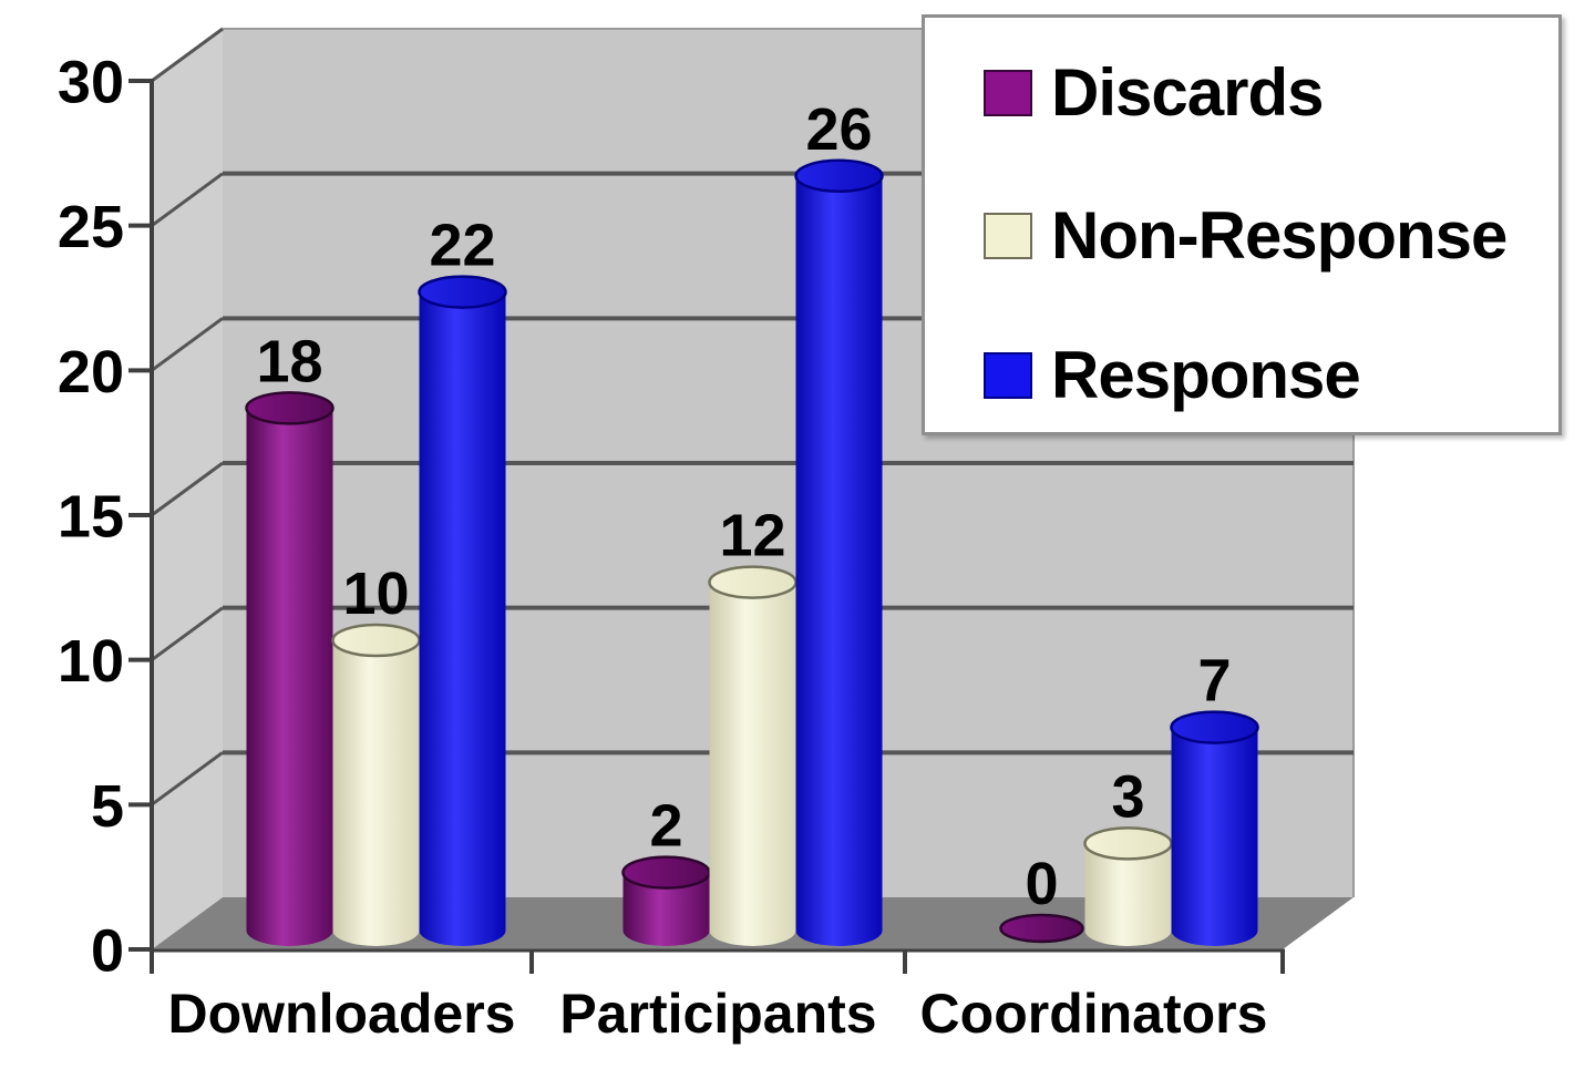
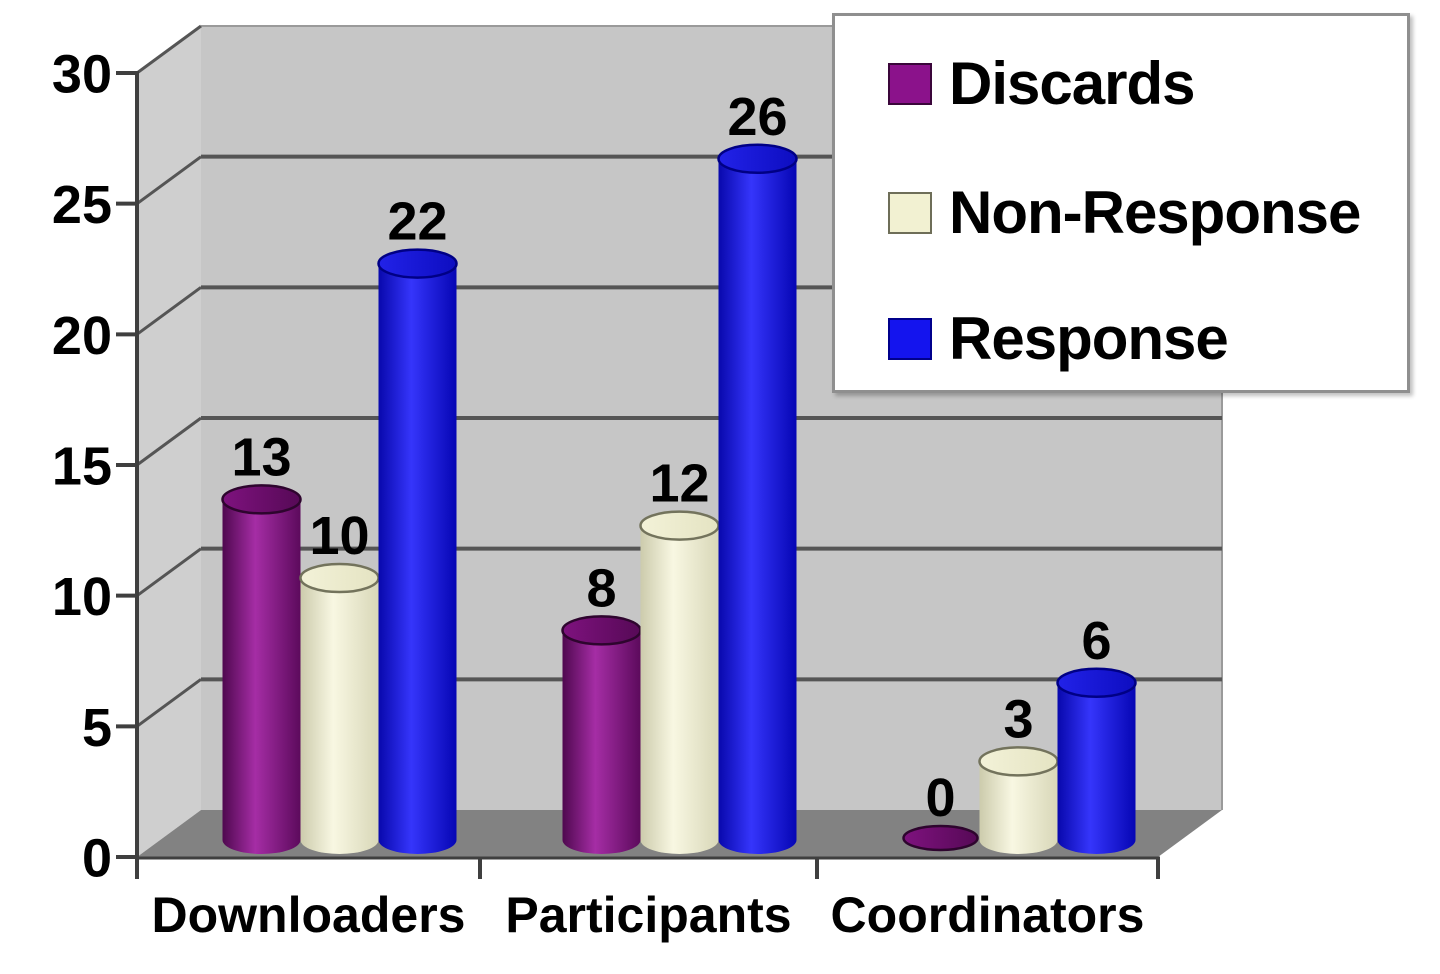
Discards/Downloaders: 18 -> 13
Discards/Participants: 2 -> 8
Response/Coordinators: 7 -> 6
